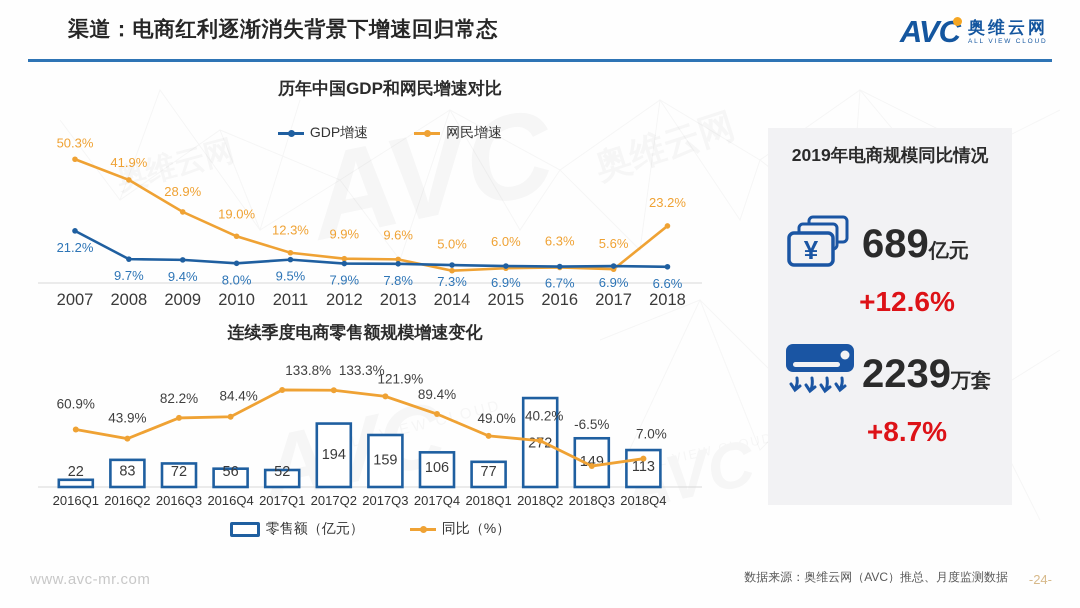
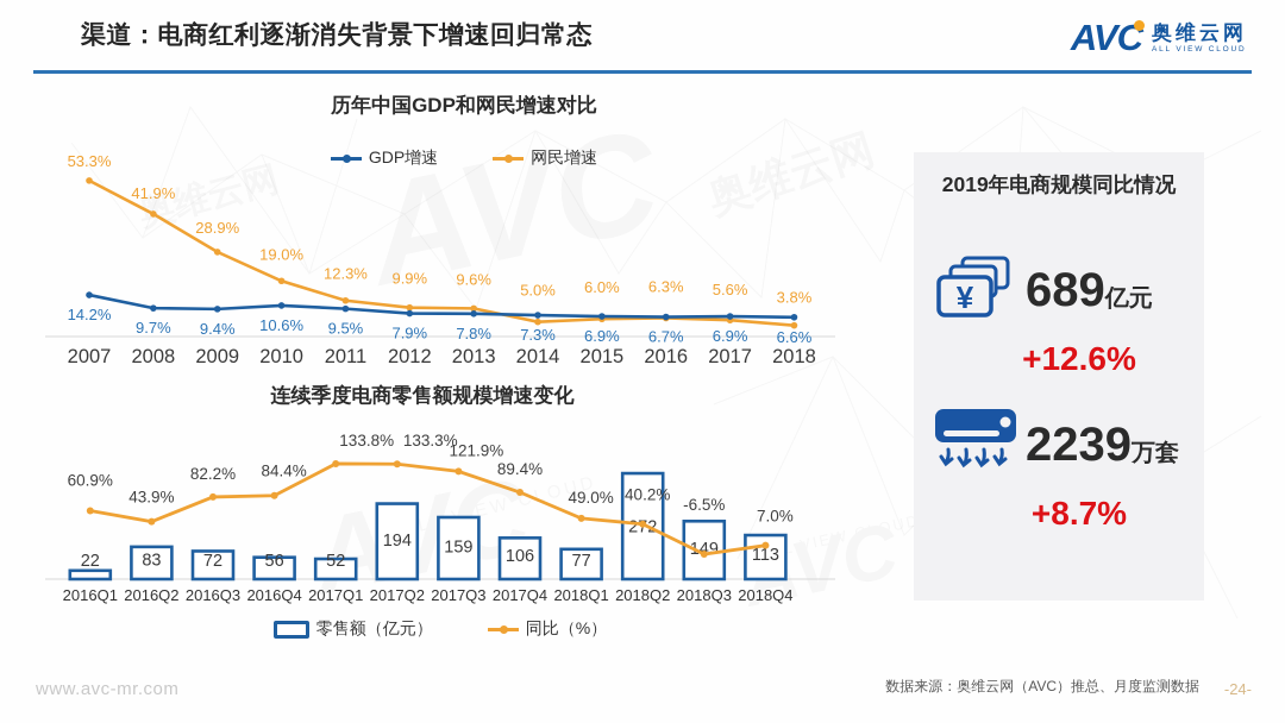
历年中国GDP和网民增速对比/GDP增速/2007: 21.2% -> 14.2%
历年中国GDP和网民增速对比/网民增速/2007: 50.3% -> 53.3%
历年中国GDP和网民增速对比/GDP增速/2010: 8.0% -> 10.6%
历年中国GDP和网民增速对比/网民增速/2018: 23.2% -> 3.8%
